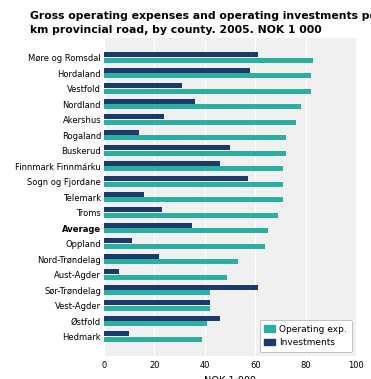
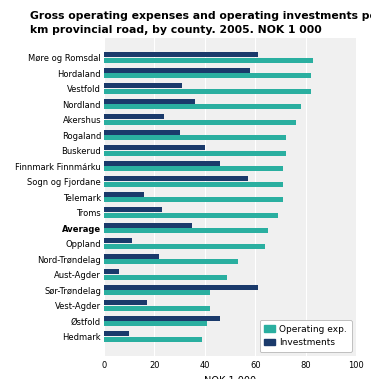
Investments/Rogaland: 14 -> 30
Investments/Buskerud: 50 -> 40
Investments/Vest-Agder: 42 -> 17
